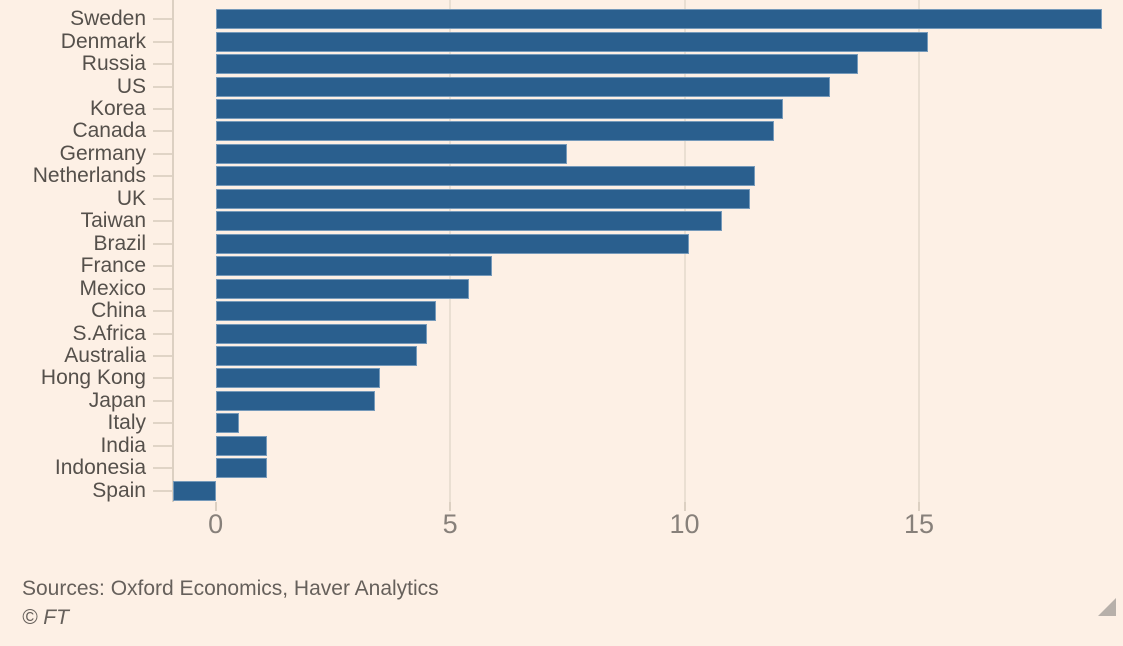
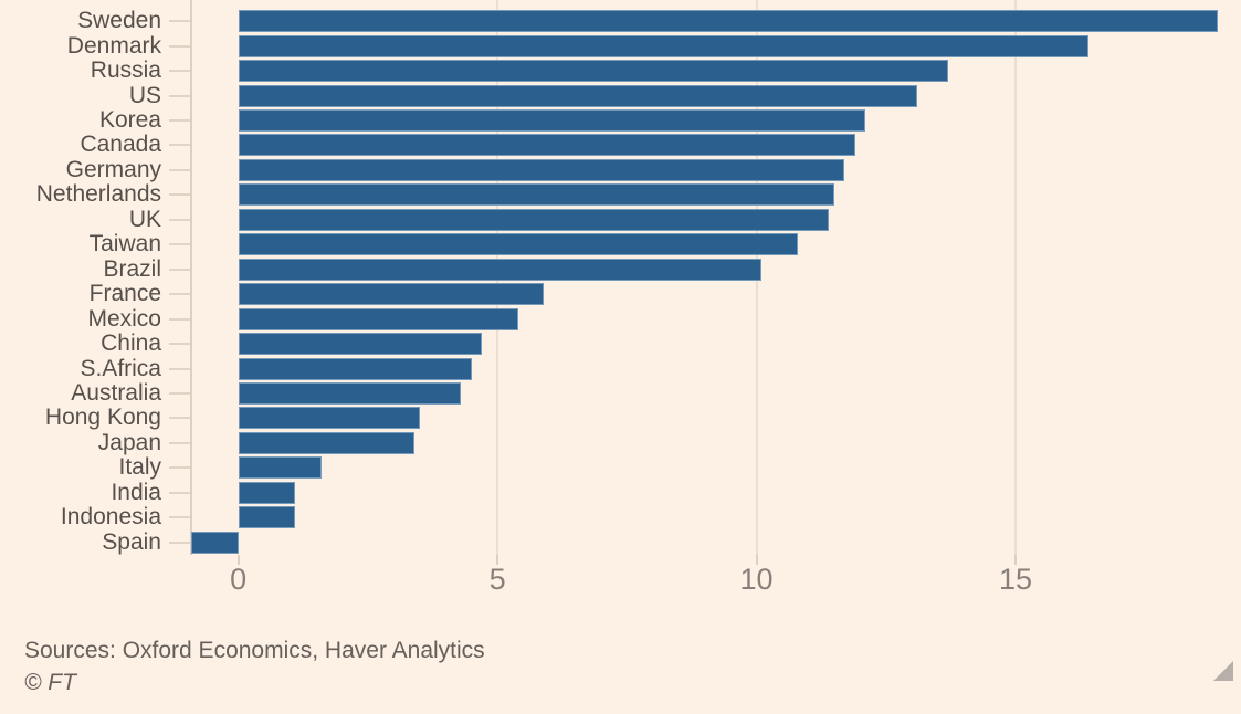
Denmark: 15.2 -> 16.4
Germany: 7.5 -> 11.7
Italy: 0.5 -> 1.6
